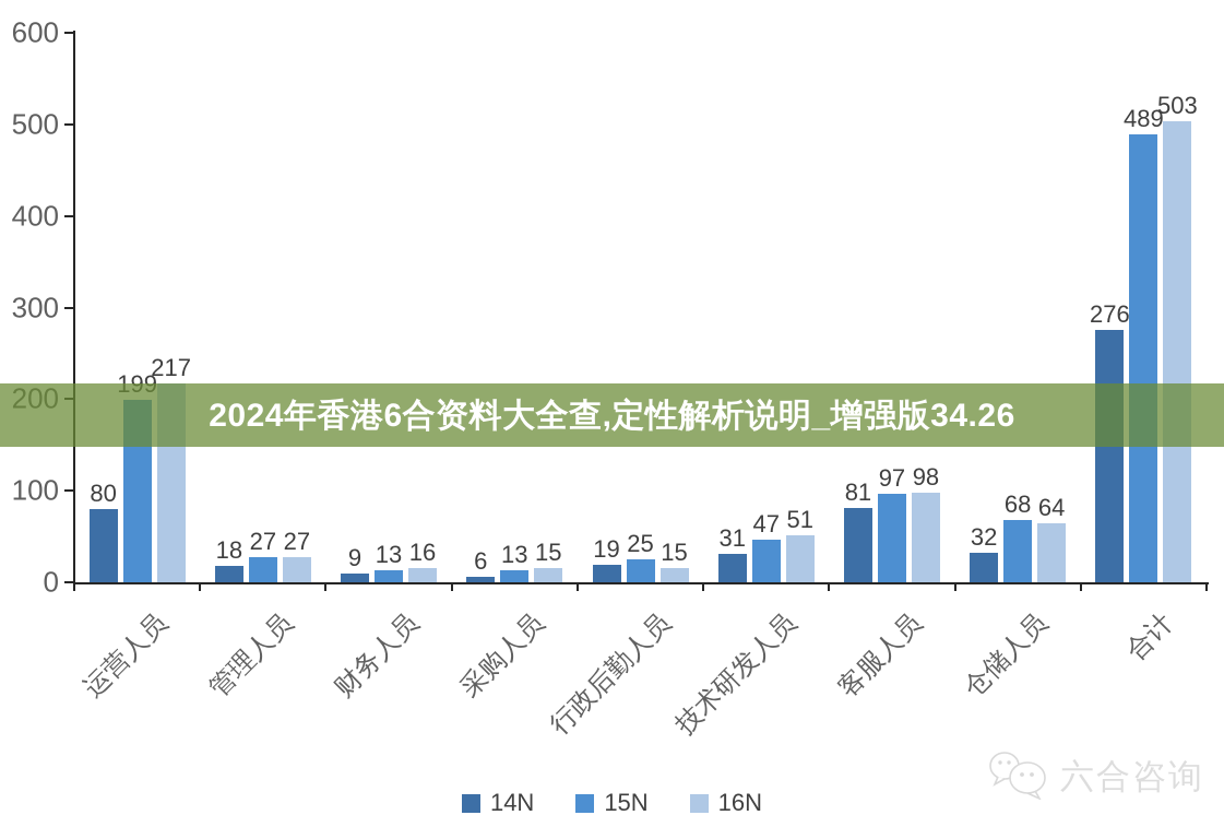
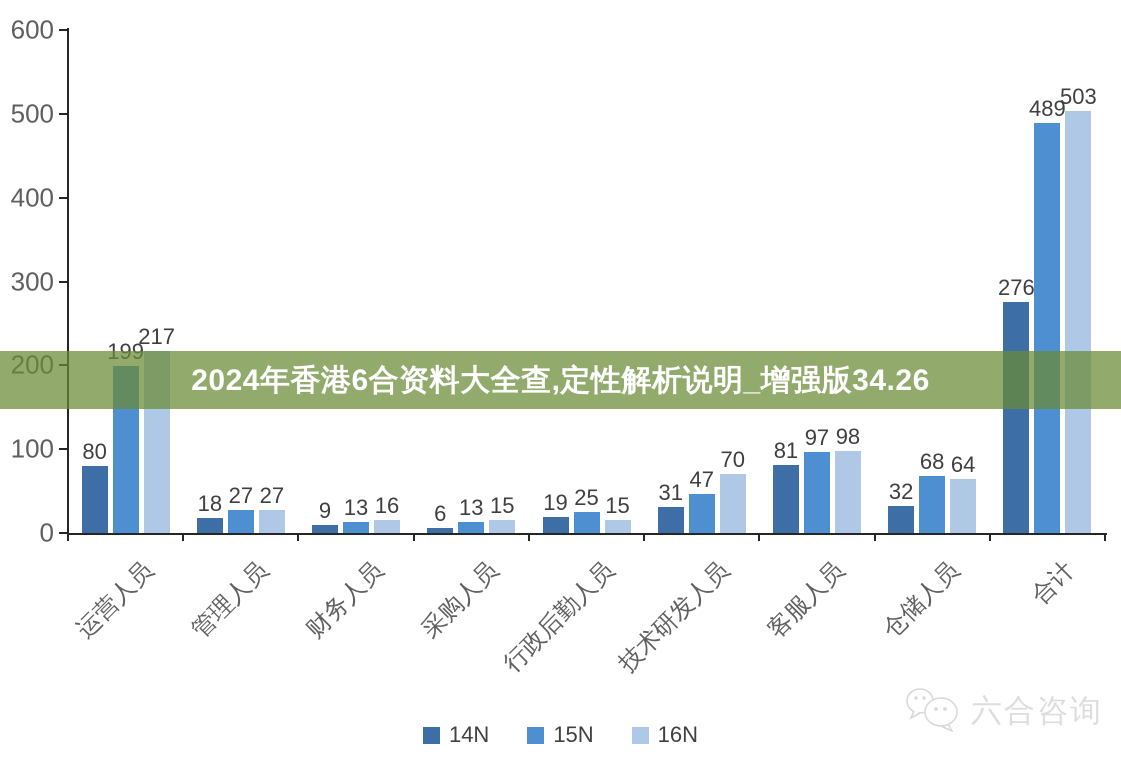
16N/技术研发人员: 51 -> 70
